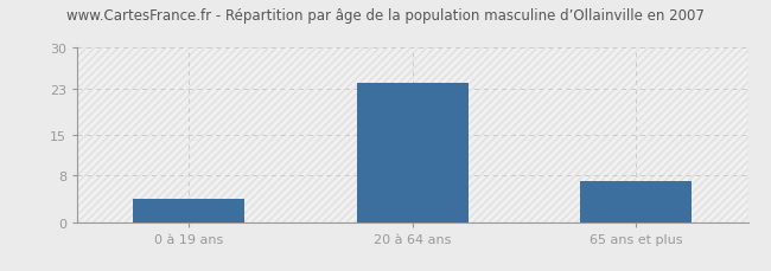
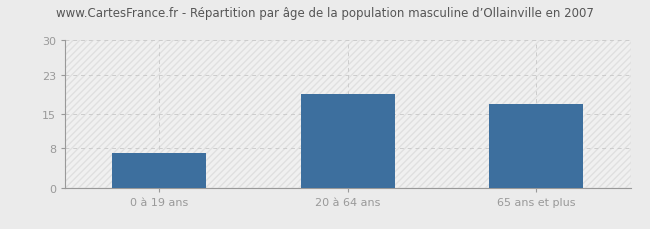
0 à 19 ans: 4 -> 7
20 à 64 ans: 24 -> 19
65 ans et plus: 7 -> 17
